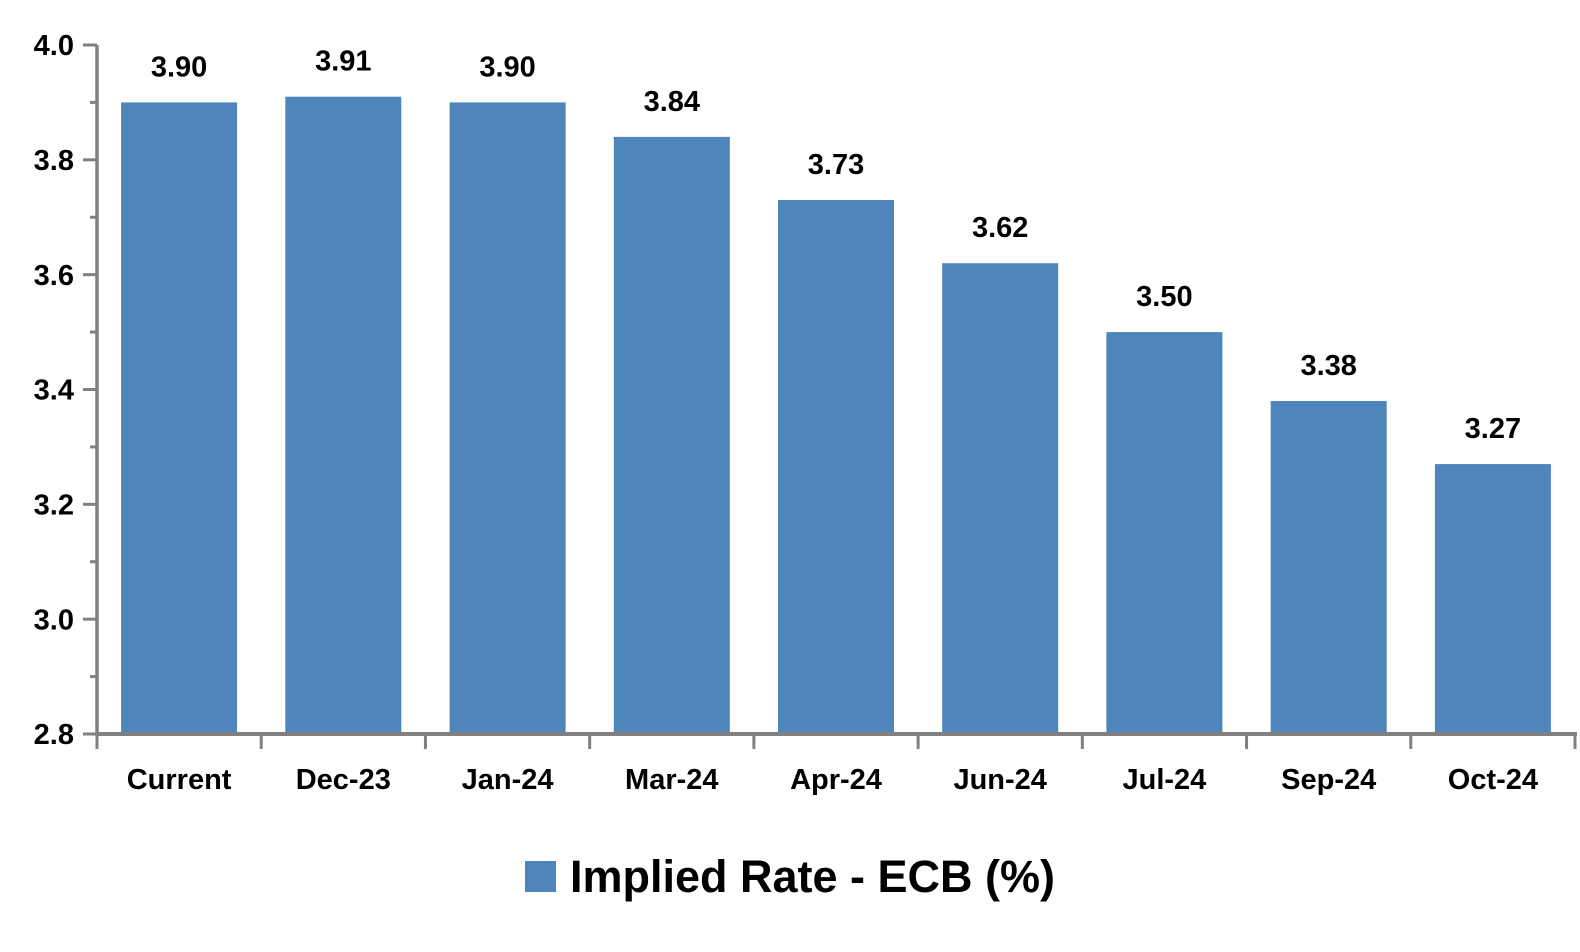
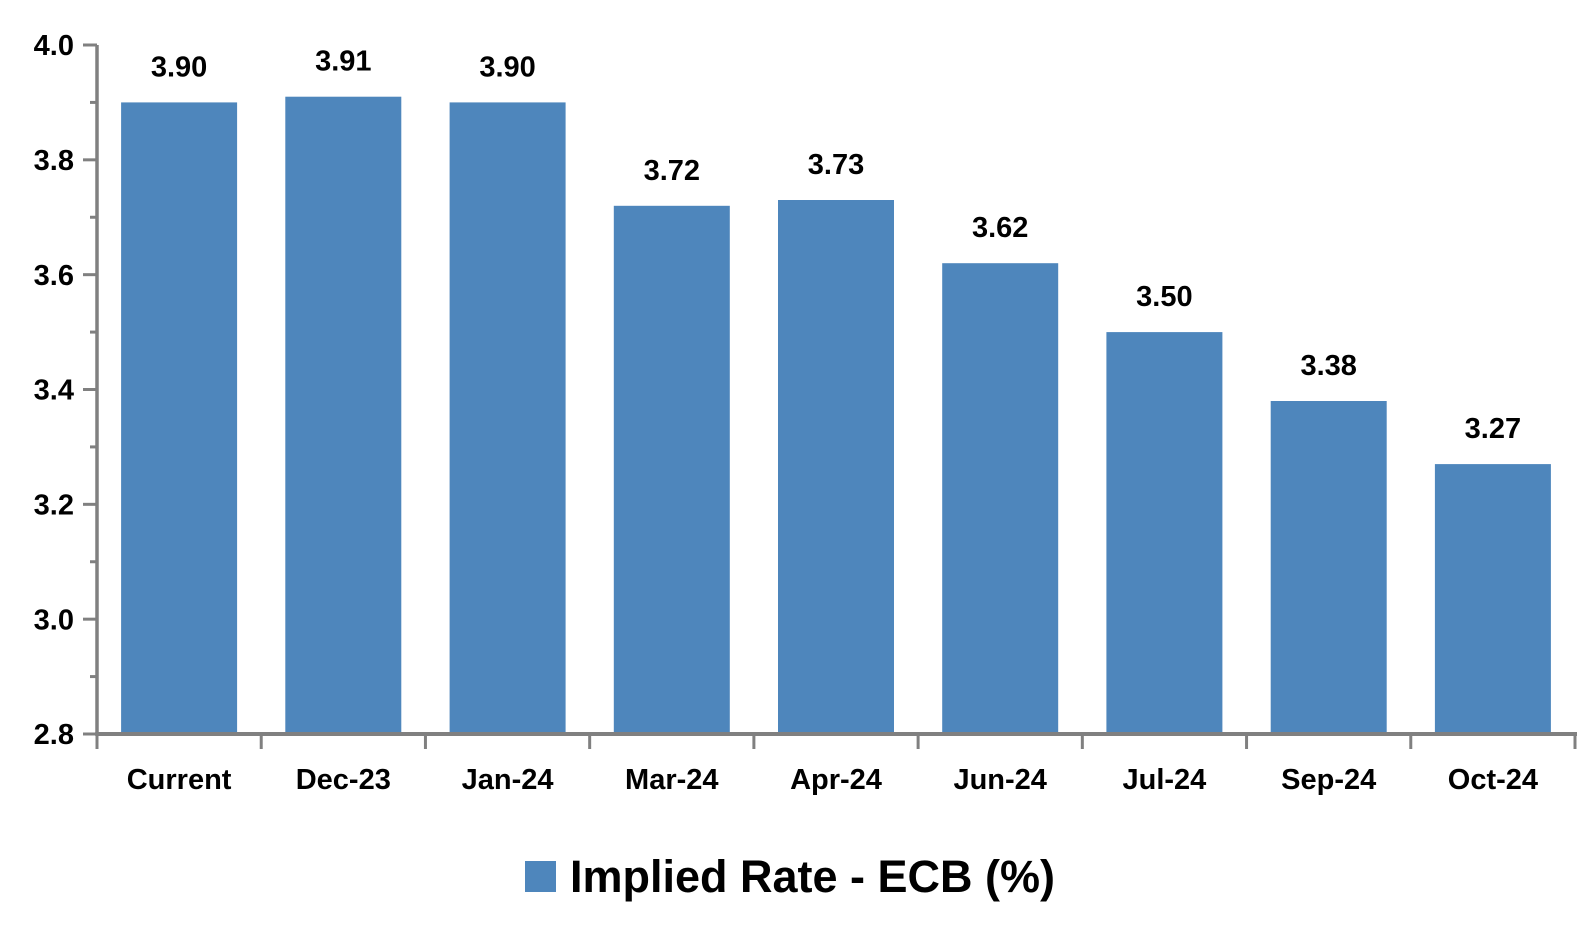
Mar-24: 3.84 -> 3.72
